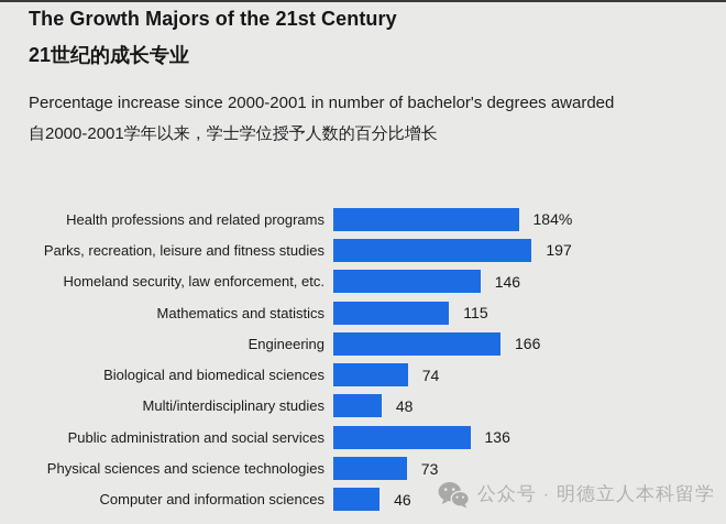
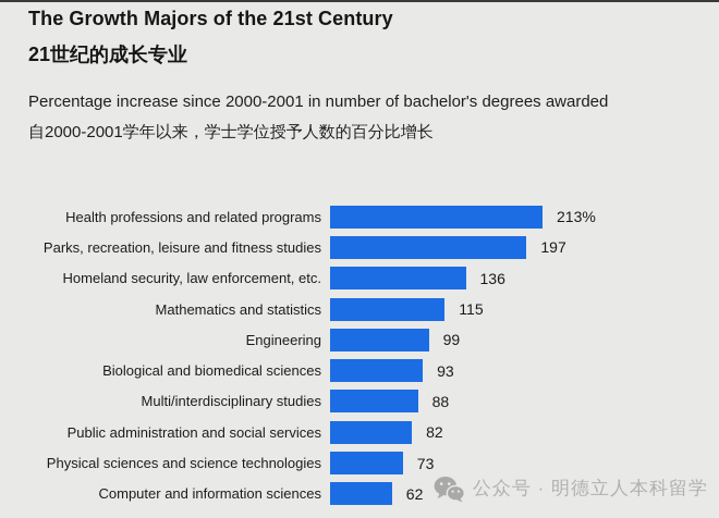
Health professions and related programs: 184% -> 213%
Homeland security, law enforcement, etc.: 146 -> 136
Engineering: 166 -> 99
Biological and biomedical sciences: 74 -> 93
Multi/interdisciplinary studies: 48 -> 88
Public administration and social services: 136 -> 82
Computer and information sciences: 46 -> 62
